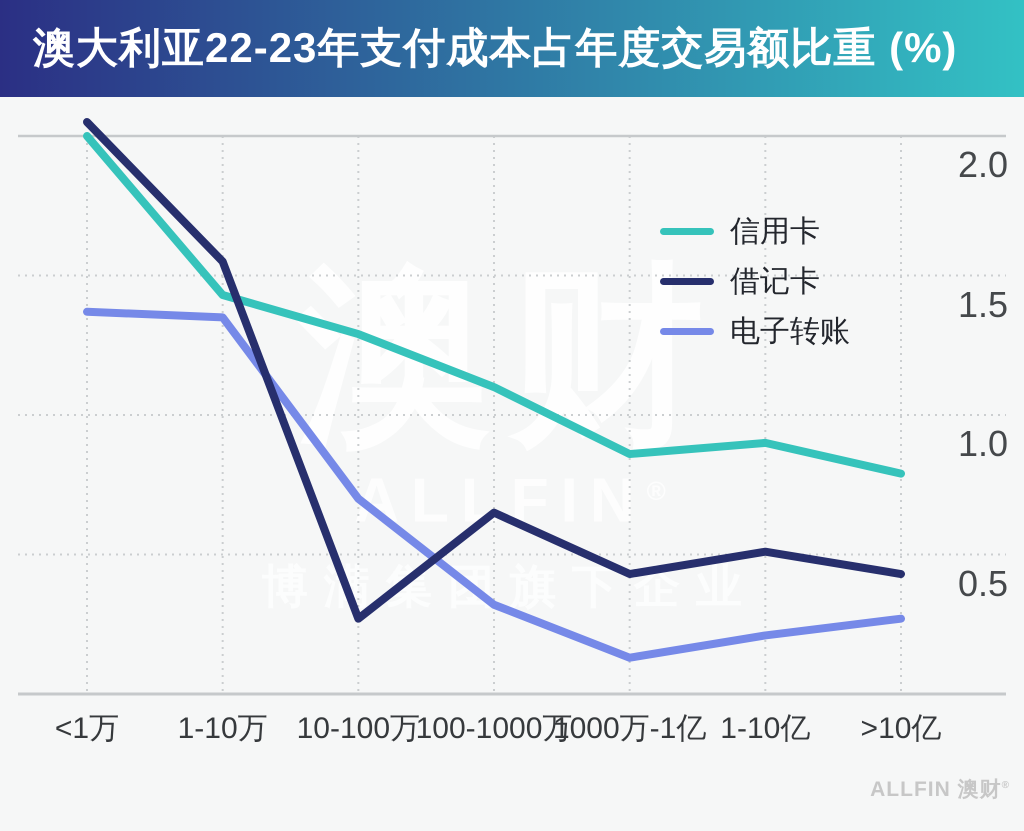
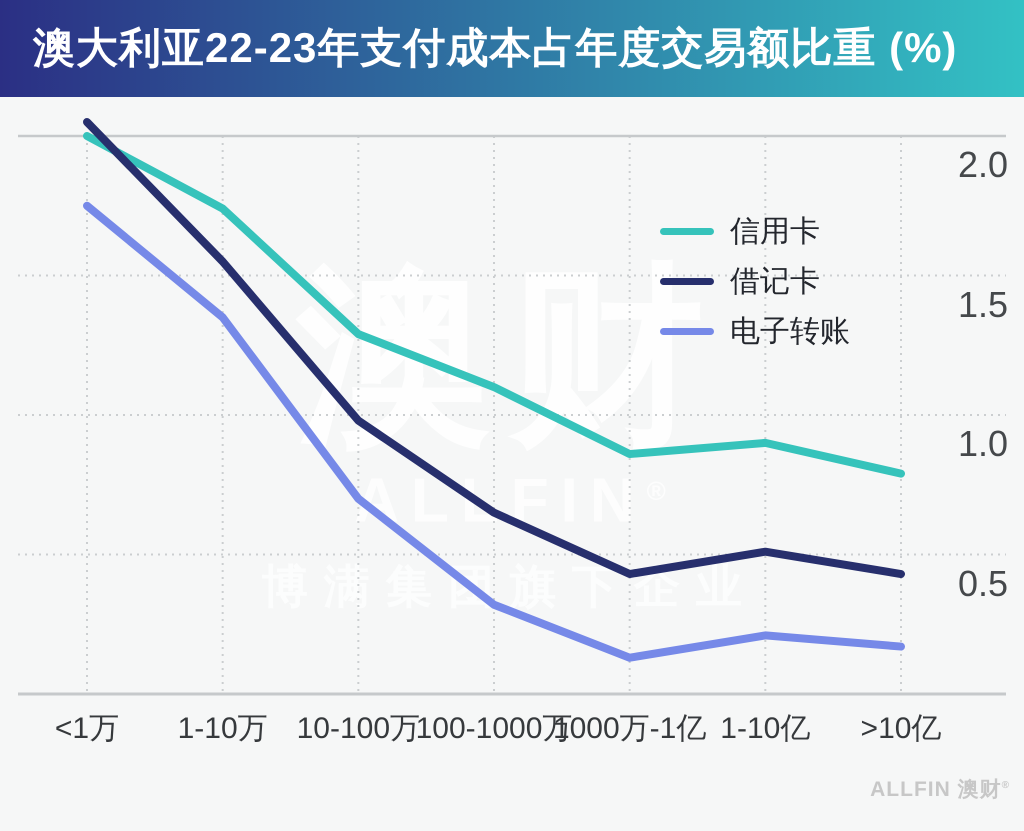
电子转账/<1万: 1.37 -> 1.75
信用卡/1-10万: 1.43 -> 1.74
借记卡/10-100万: 0.27 -> 0.98
电子转账/>10亿: 0.27 -> 0.17
